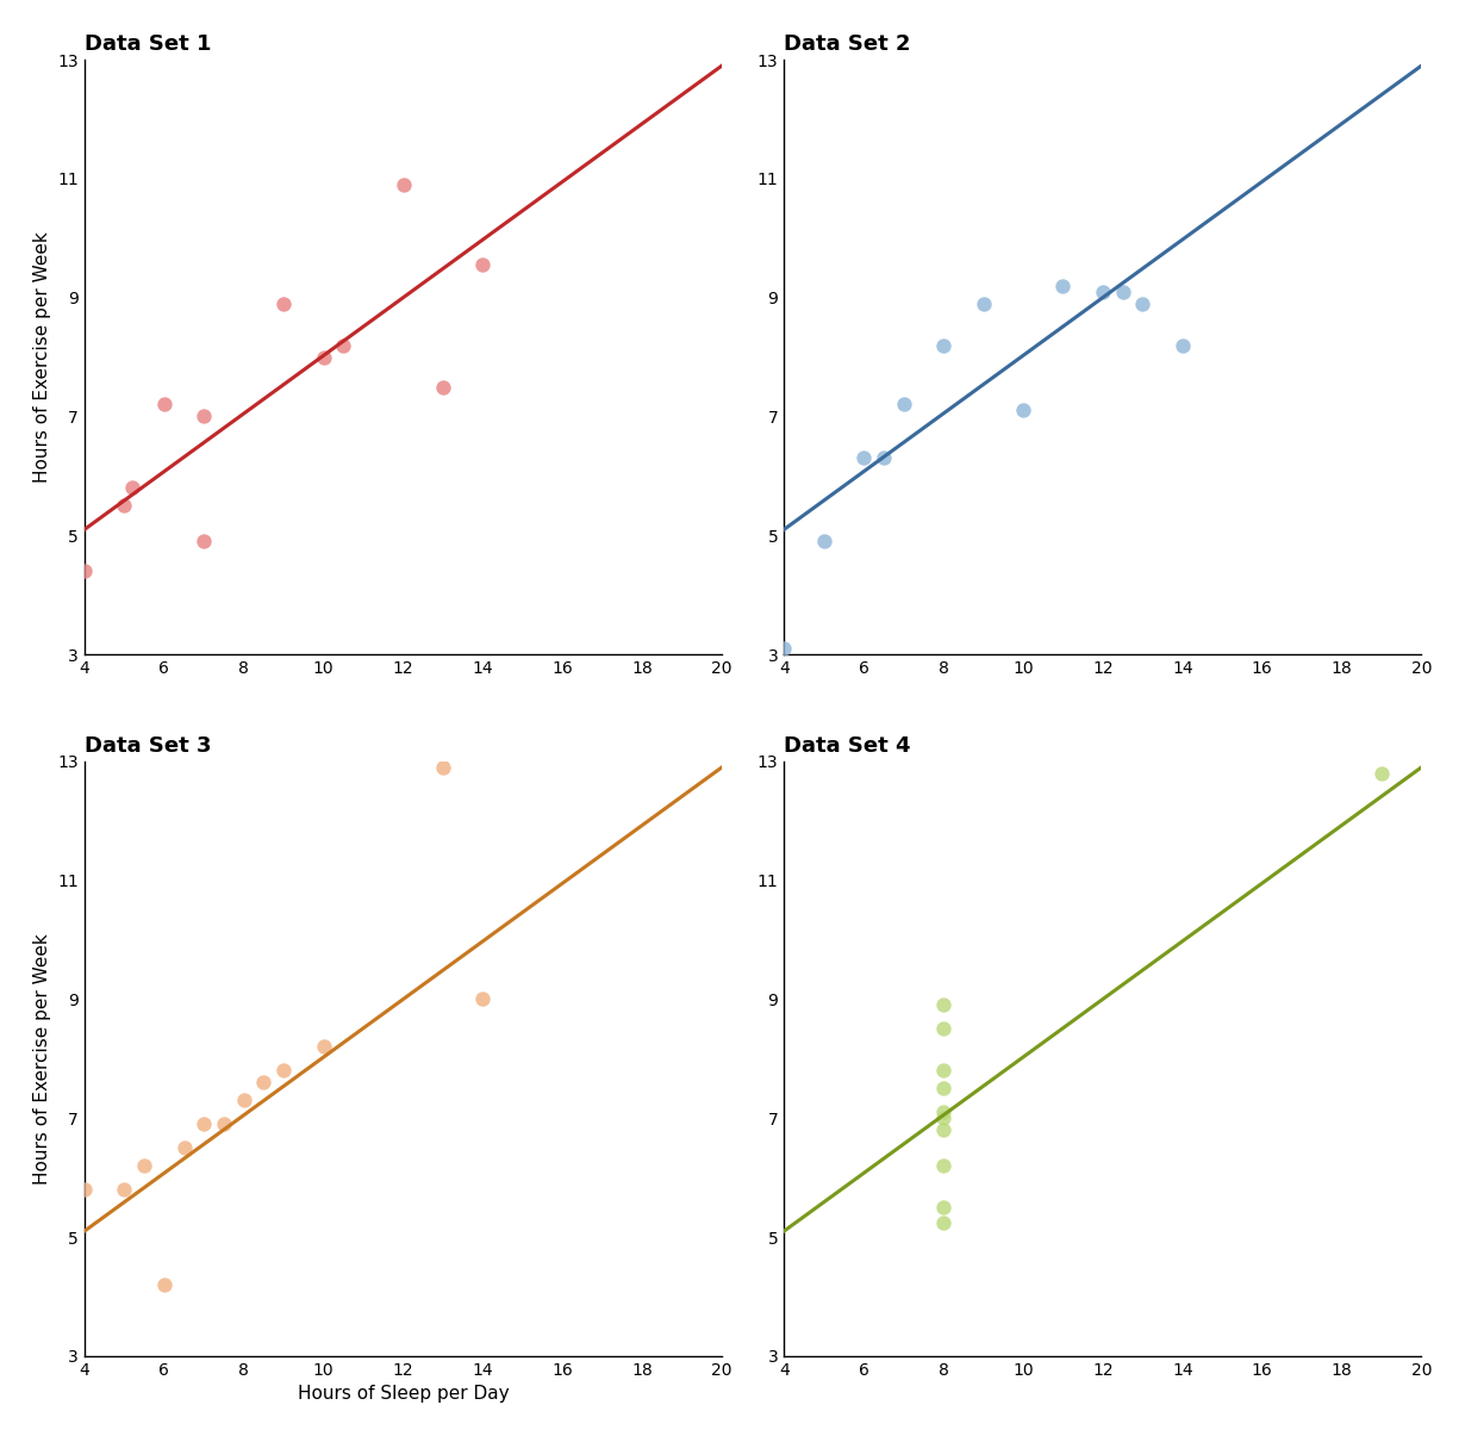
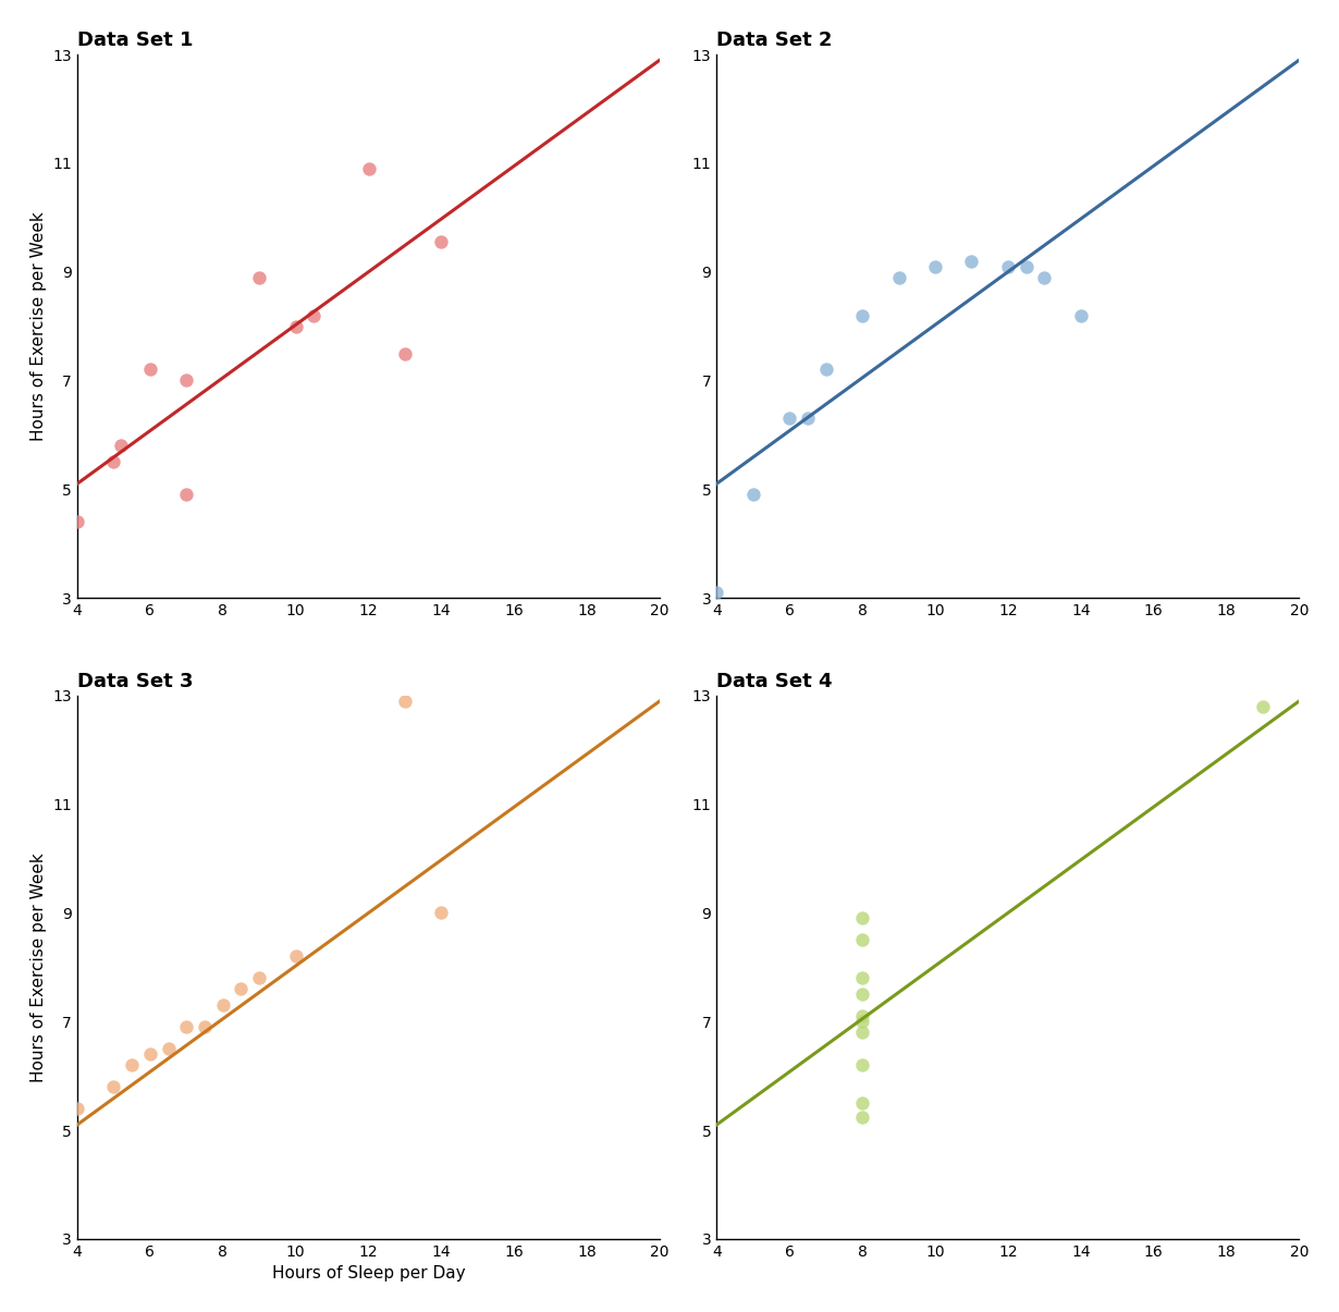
Data Set 2/10: 7.1 -> 9.1
Data Set 3/4: 5.8 -> 5.4
Data Set 3/6: 4.2 -> 6.4
